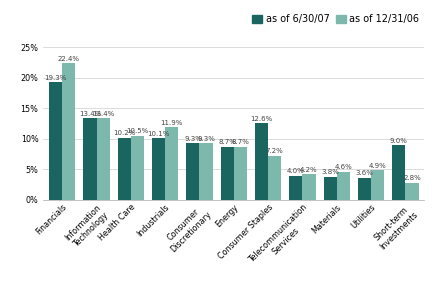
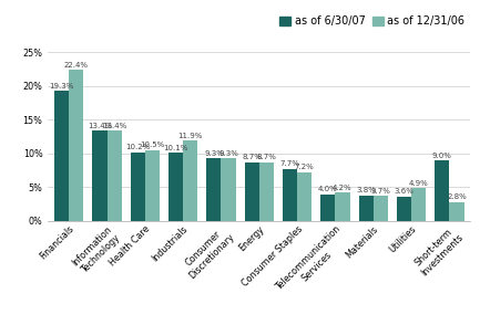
as of 6/30/07/Consumer Staples: 12.6% -> 7.7%
as of 12/31/06/Materials: 4.6% -> 3.7%
